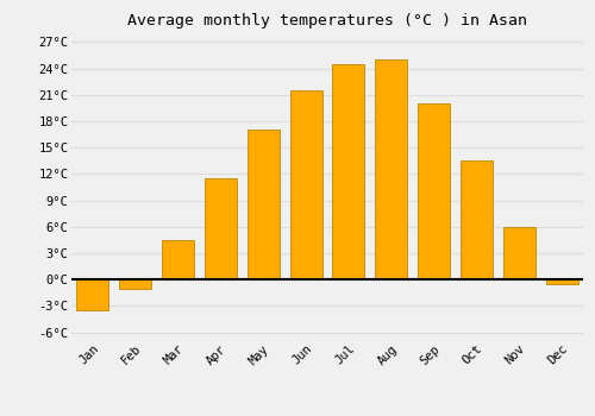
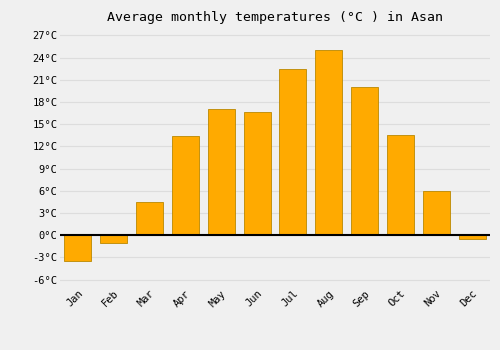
Apr: 11.5°C -> 13.4°C
Jun: 21.5°C -> 16.6°C
Jul: 24.5°C -> 22.4°C
